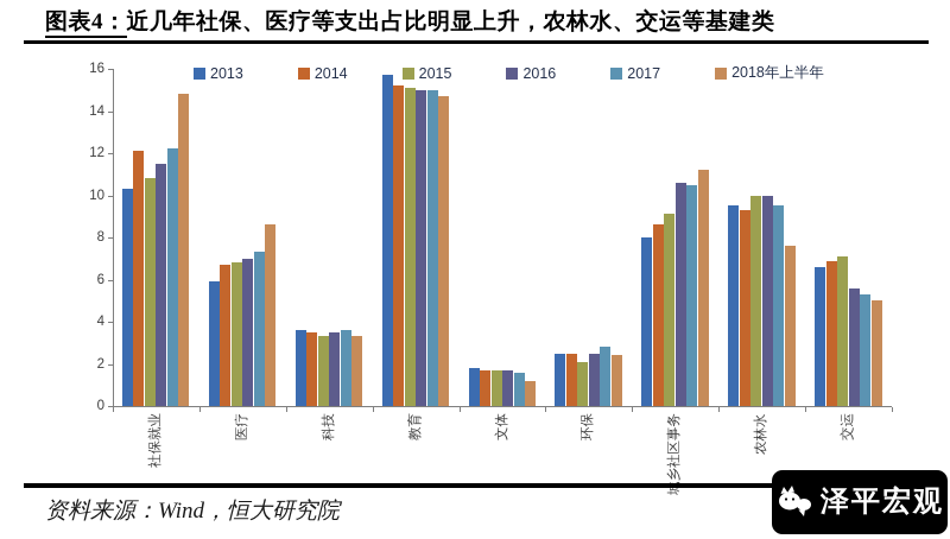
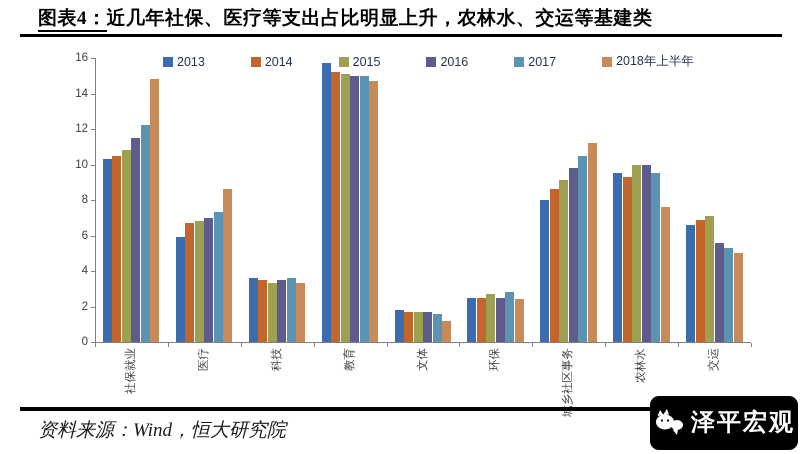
2014/社保就业: 12.1 -> 10.5
2015/环保: 2.1 -> 2.7
2016/城乡社区事务: 10.6 -> 9.8
